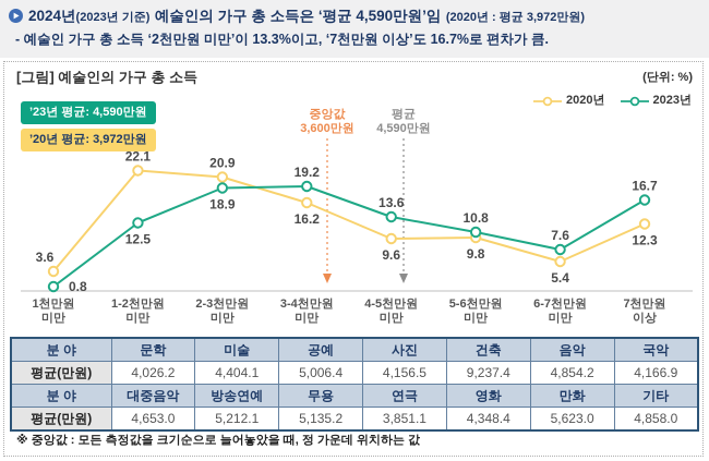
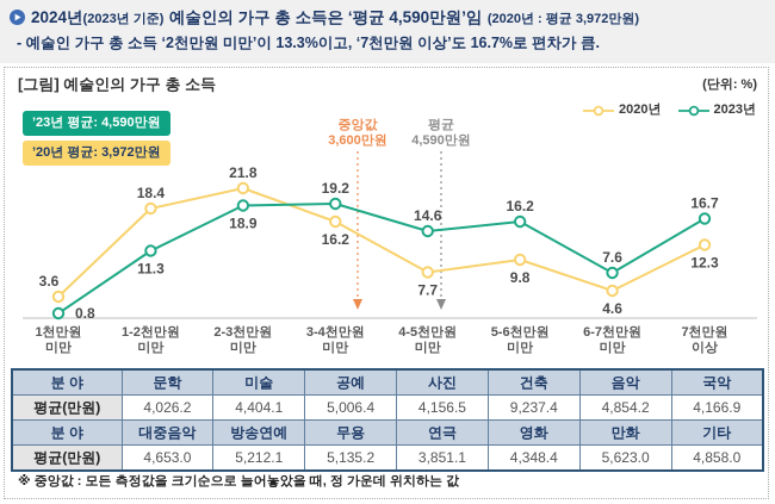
2020년/1-2천만원 미만: 22.1 -> 18.4
2023년/1-2천만원 미만: 12.5 -> 11.3
2020년/2-3천만원 미만: 20.9 -> 21.8
2020년/4-5천만원 미만: 9.6 -> 7.7
2023년/4-5천만원 미만: 13.6 -> 14.6
2023년/5-6천만원 미만: 10.8 -> 16.2
2020년/6-7천만원 미만: 5.4 -> 4.6
